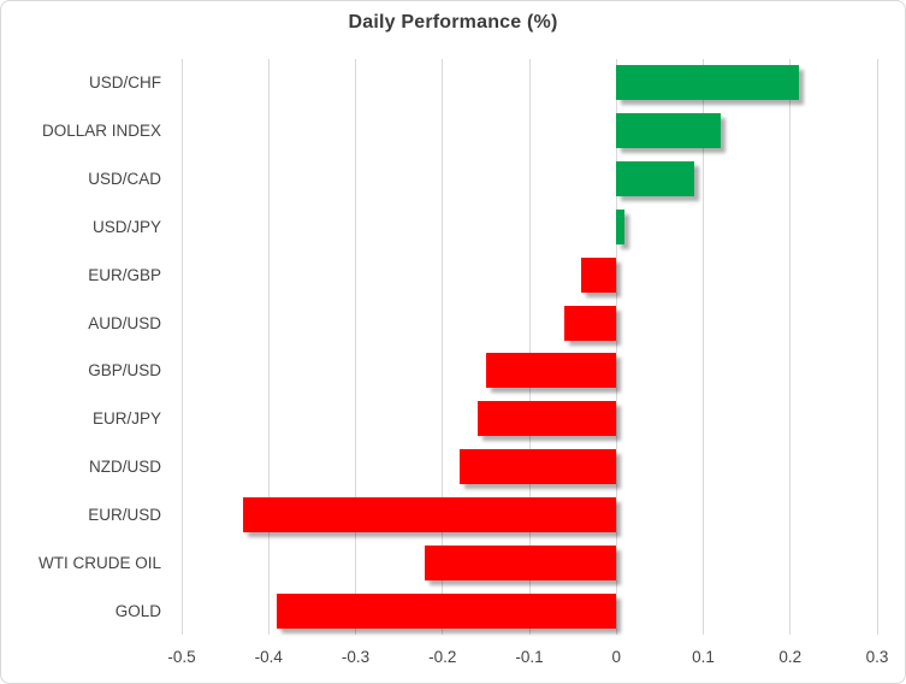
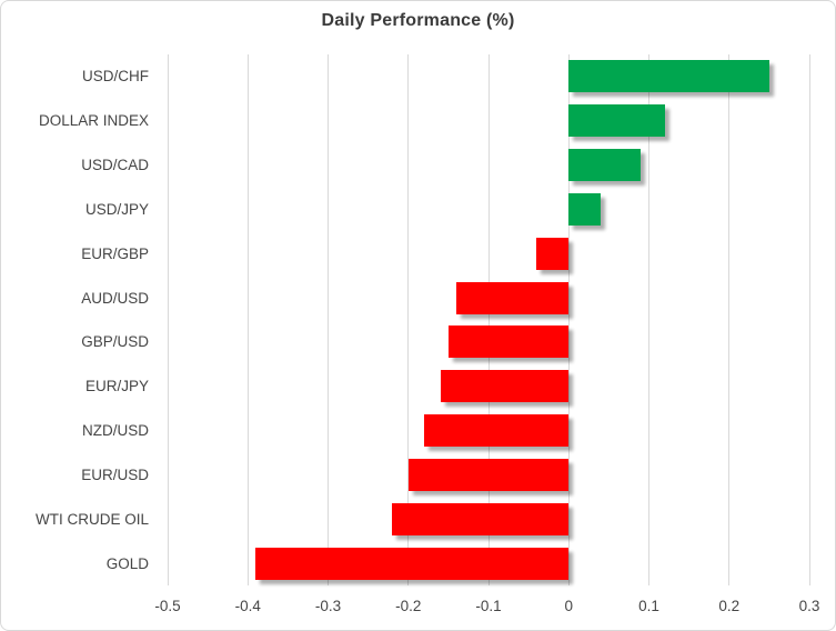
USD/CHF: 0.21 -> 0.25
USD/JPY: 0.01 -> 0.04
AUD/USD: -0.06 -> -0.14
EUR/USD: -0.43 -> -0.20
